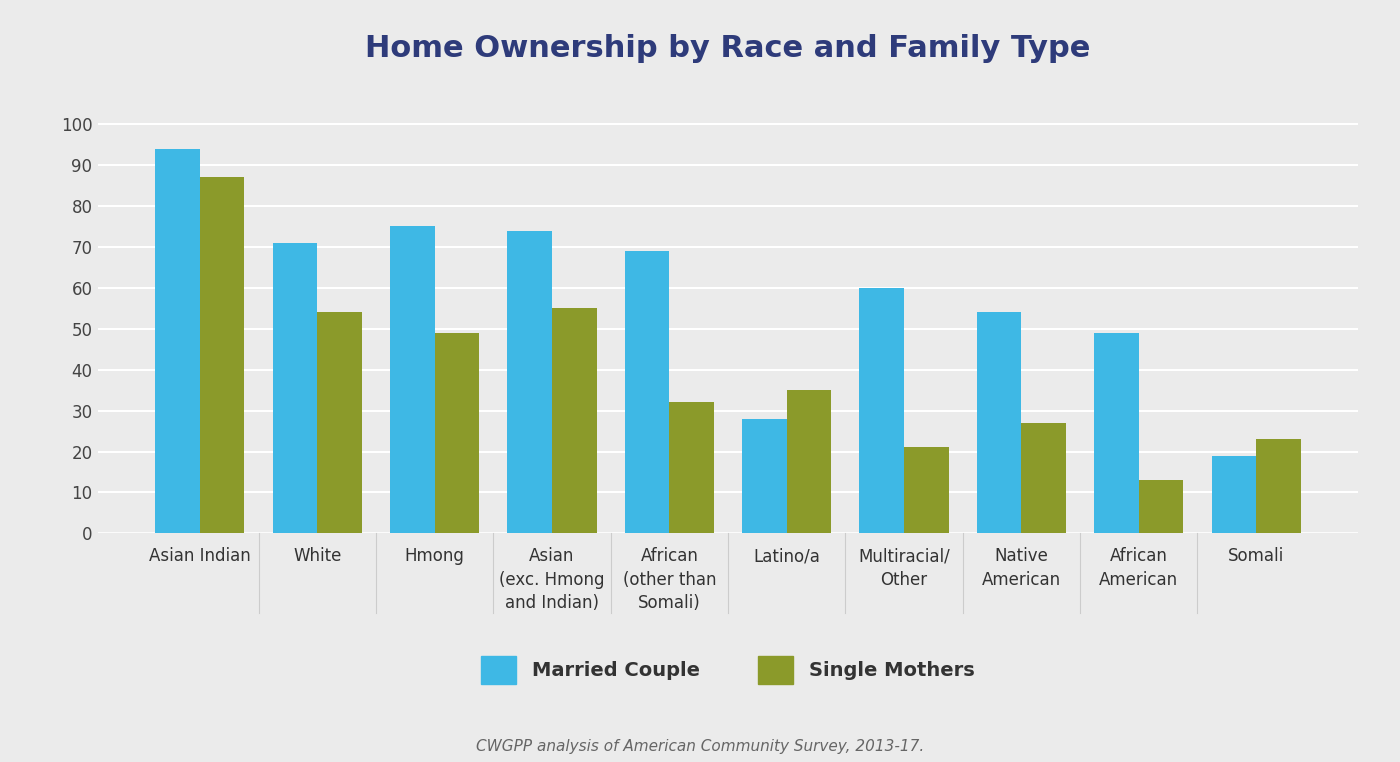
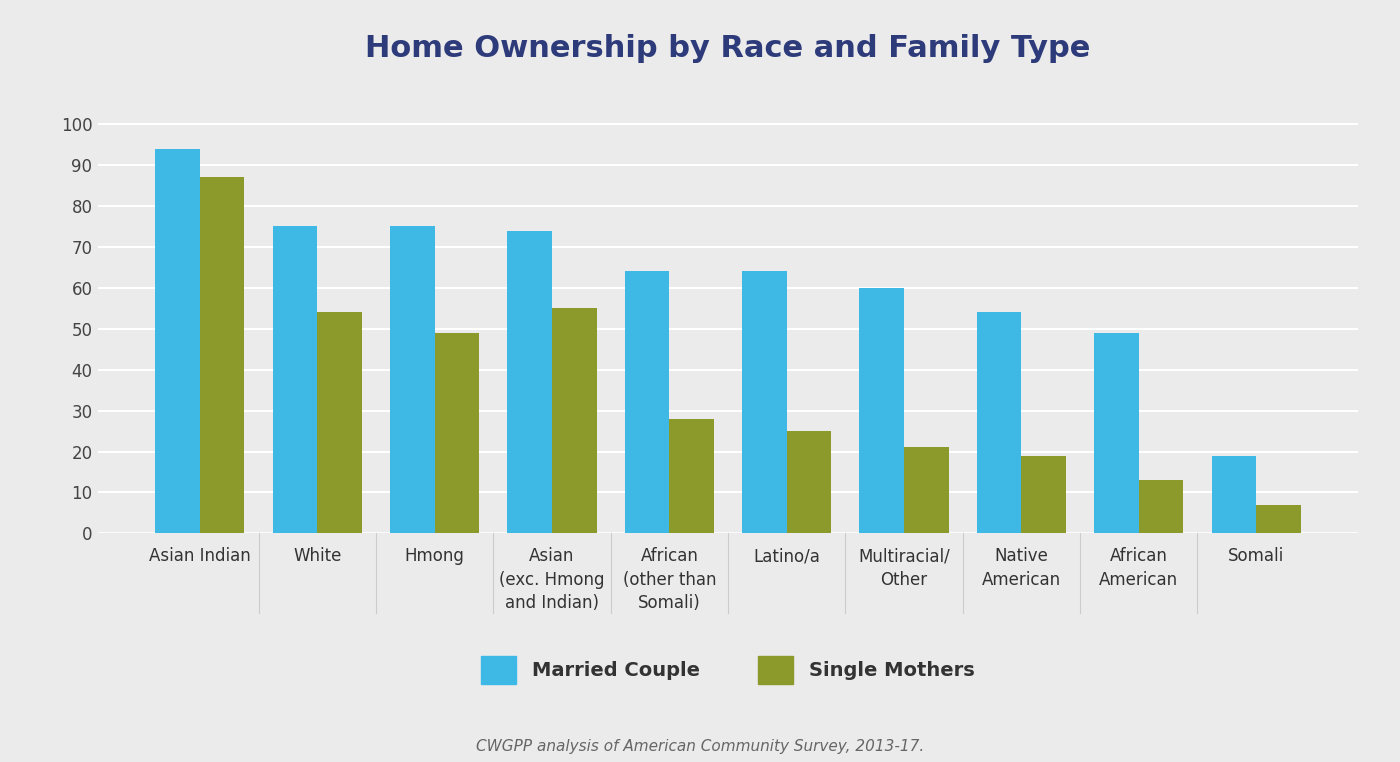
Married Couple/White: 71 -> 75
Married Couple/African (other than Somali): 69 -> 64
Single Mothers/African (other than Somali): 32 -> 28
Married Couple/Latino/a: 28 -> 64
Single Mothers/Latino/a: 35 -> 25
Single Mothers/Native American: 27 -> 19
Single Mothers/Somali: 23 -> 7
